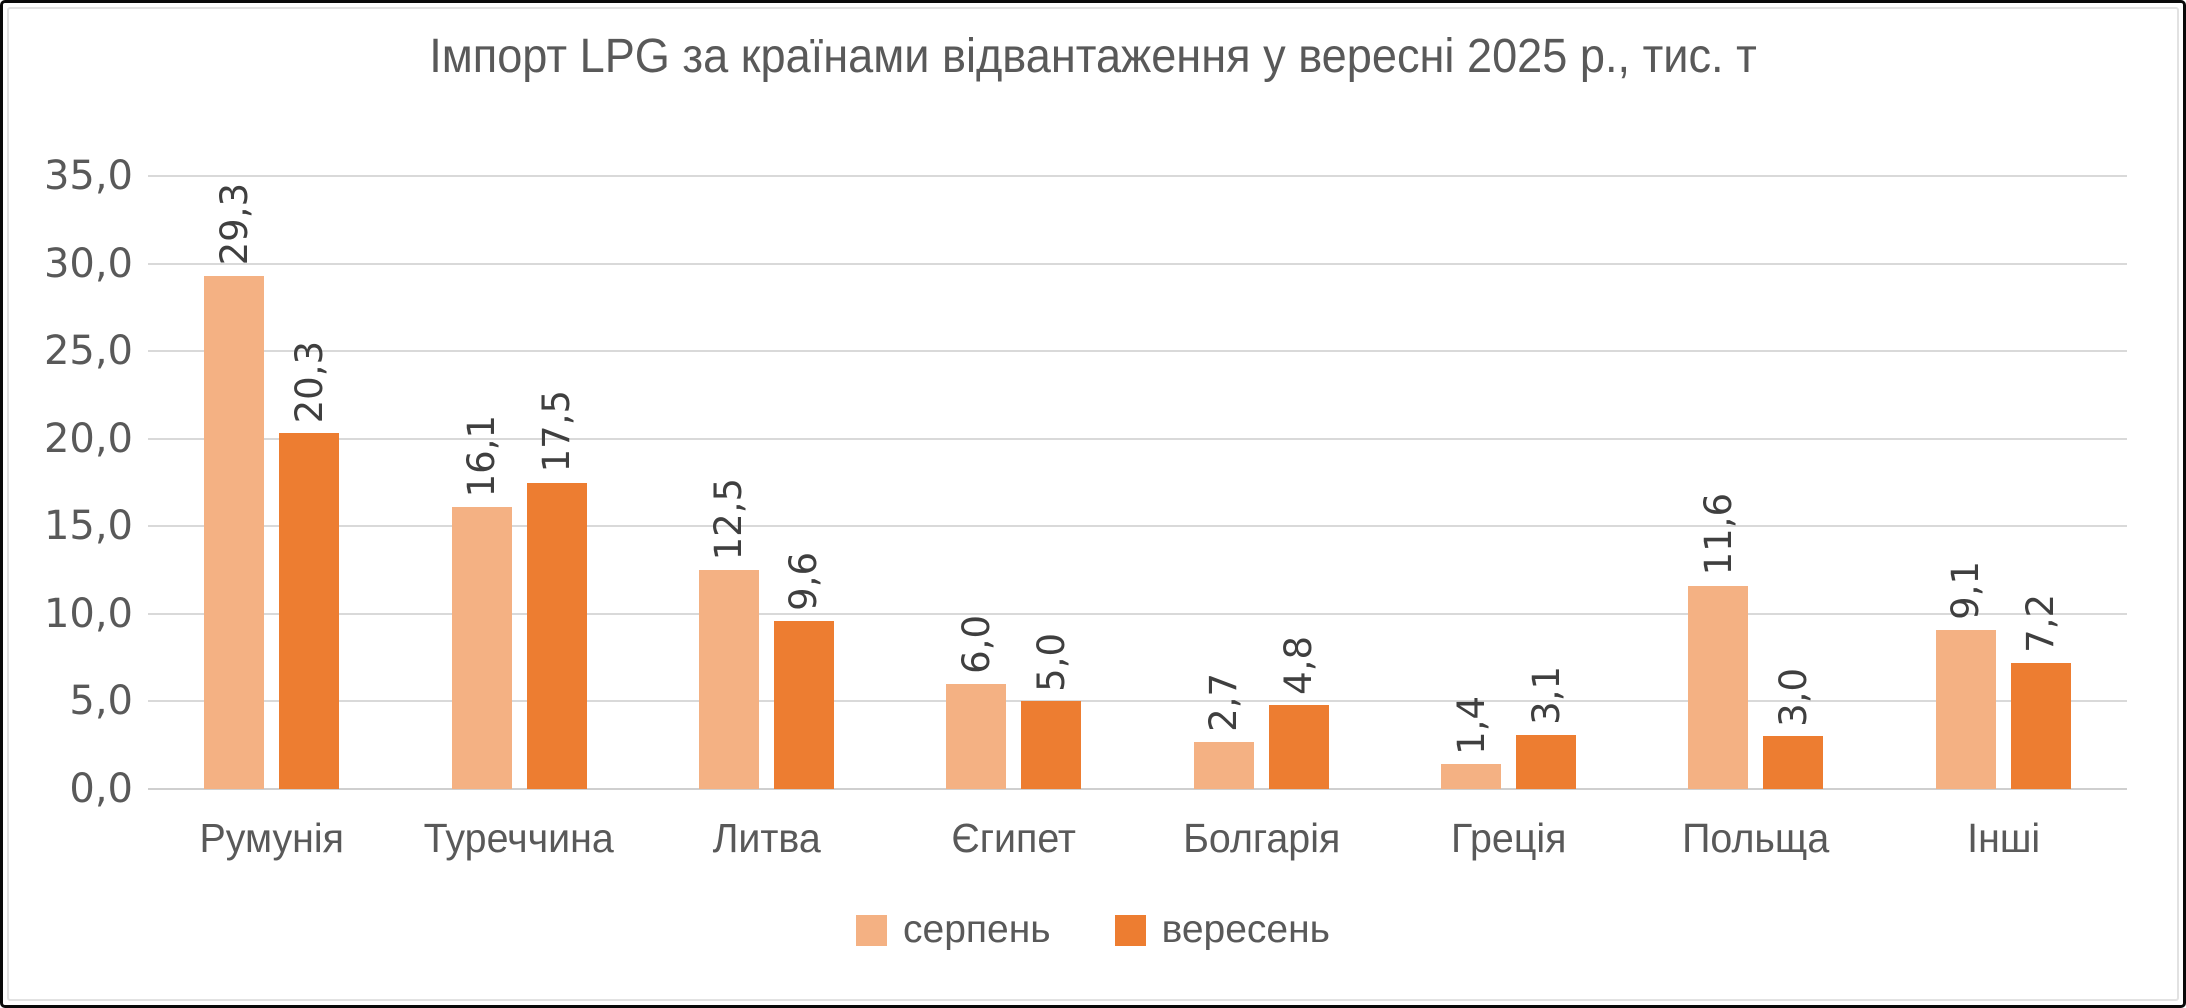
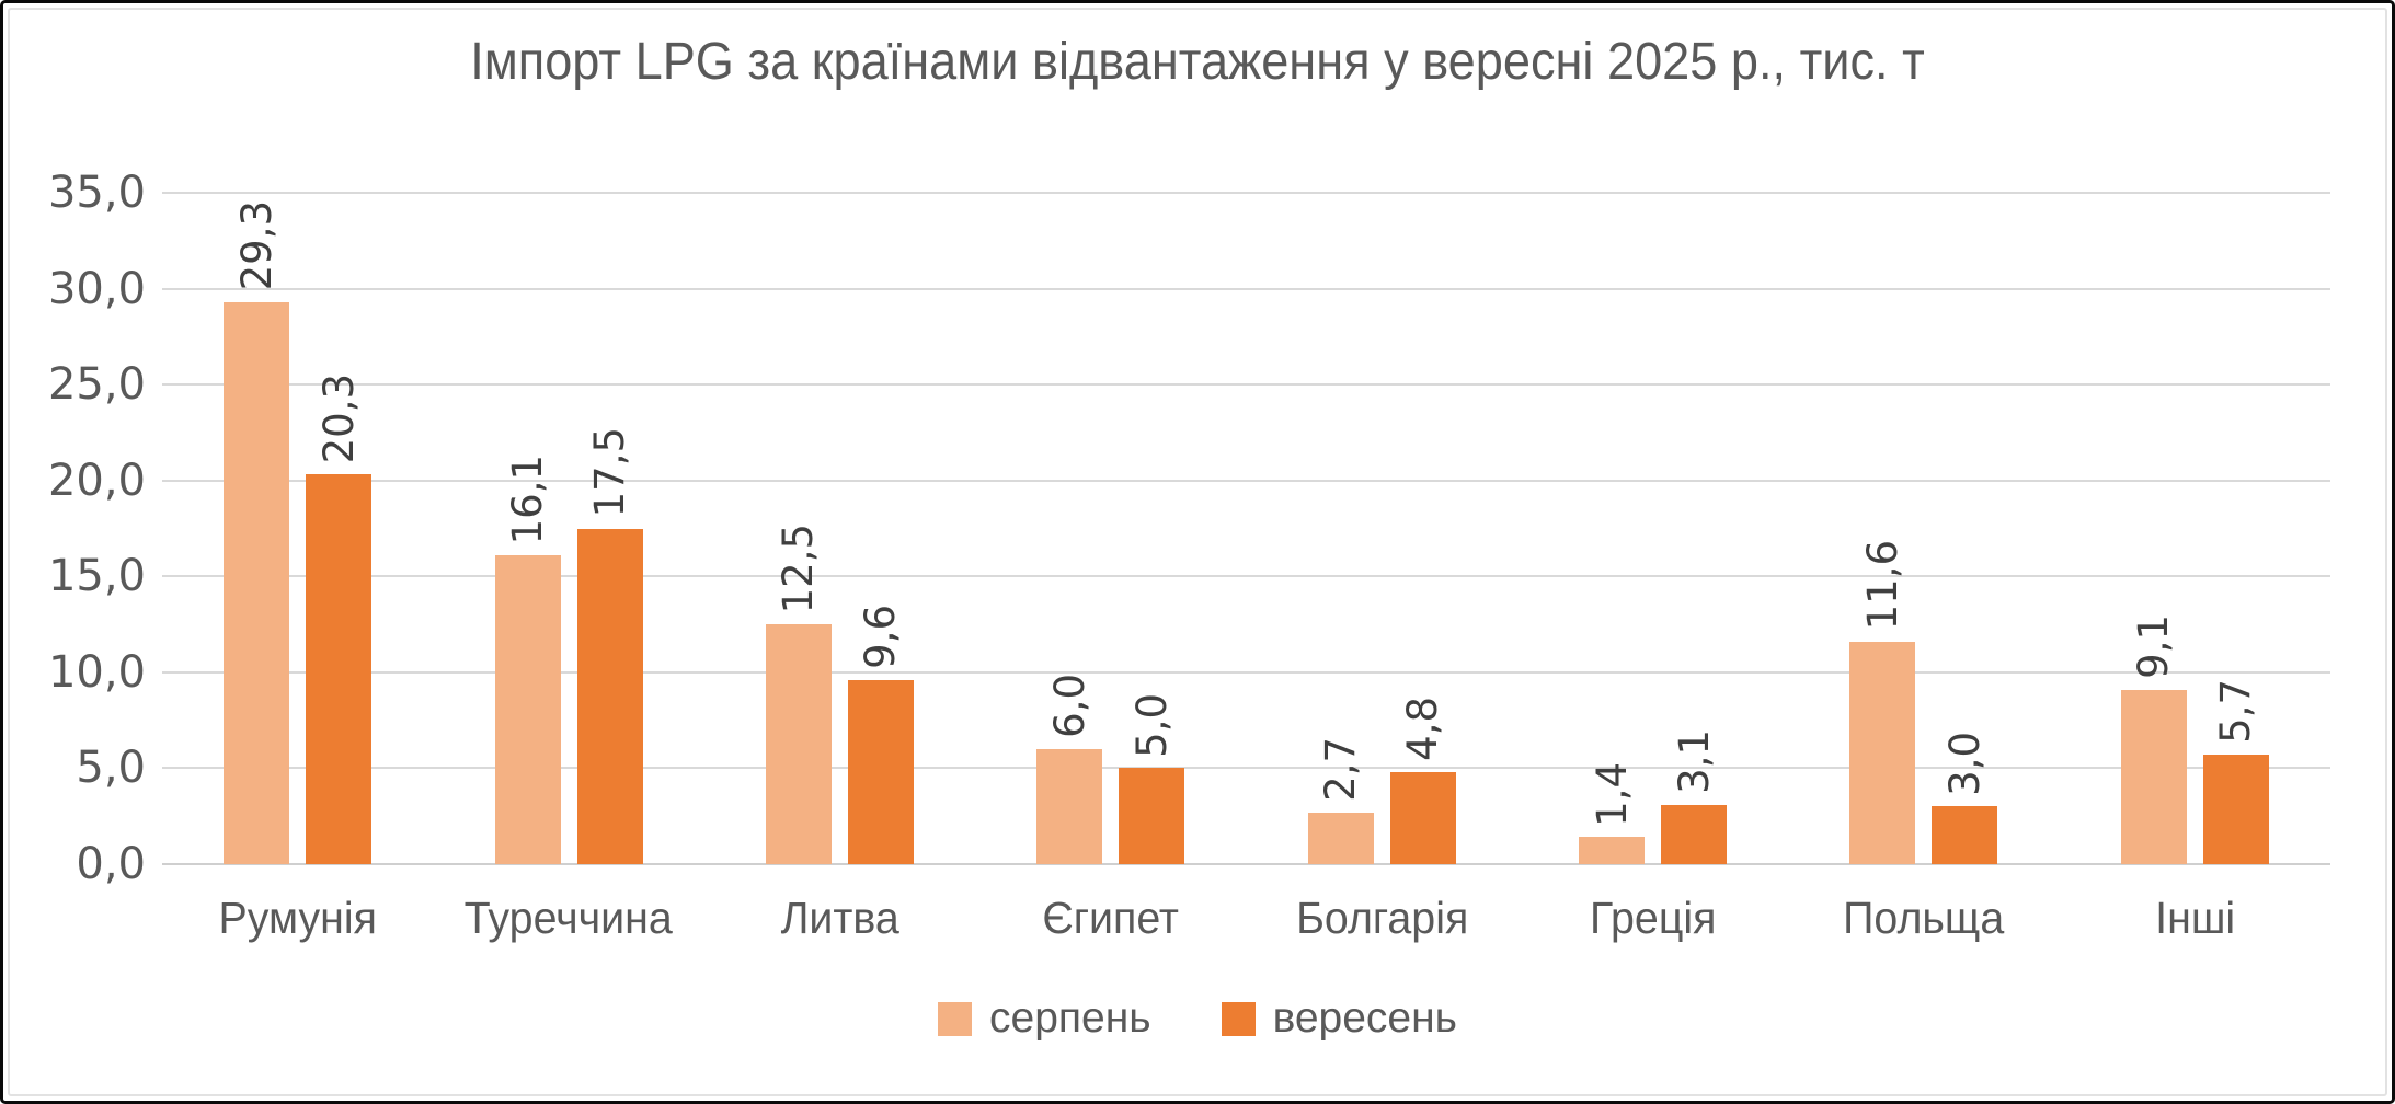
вересень/Інші: 7,2 -> 5,7
